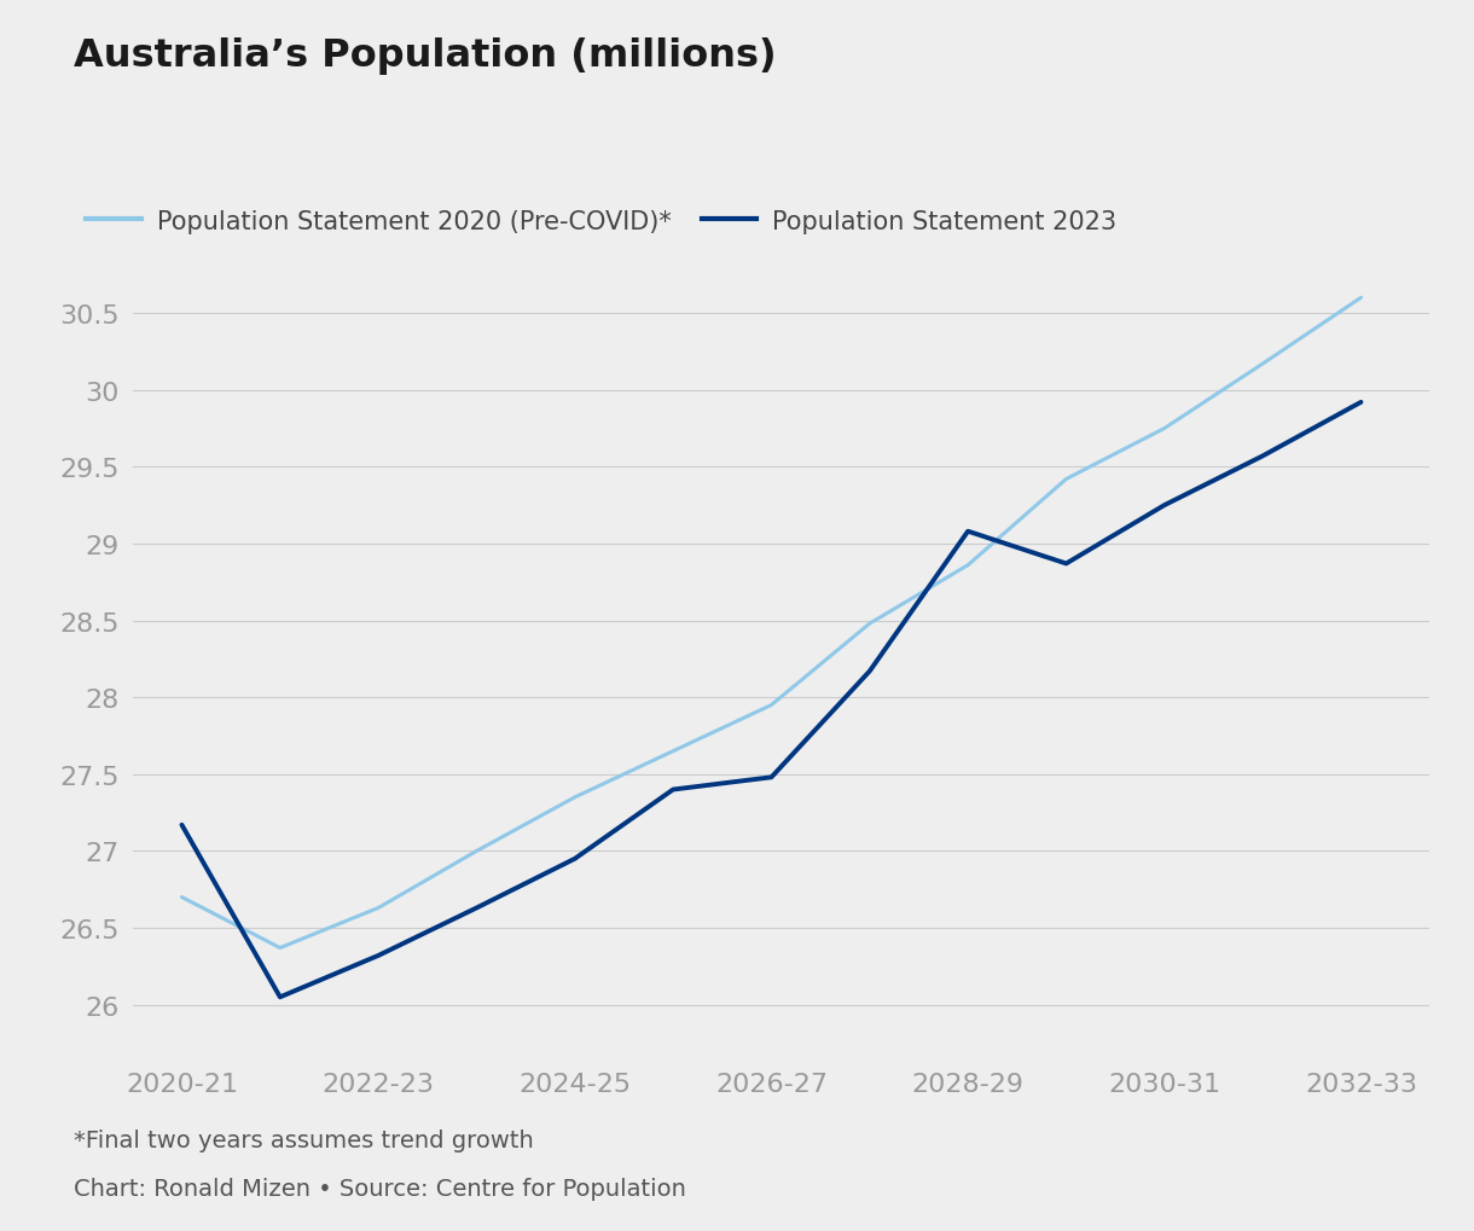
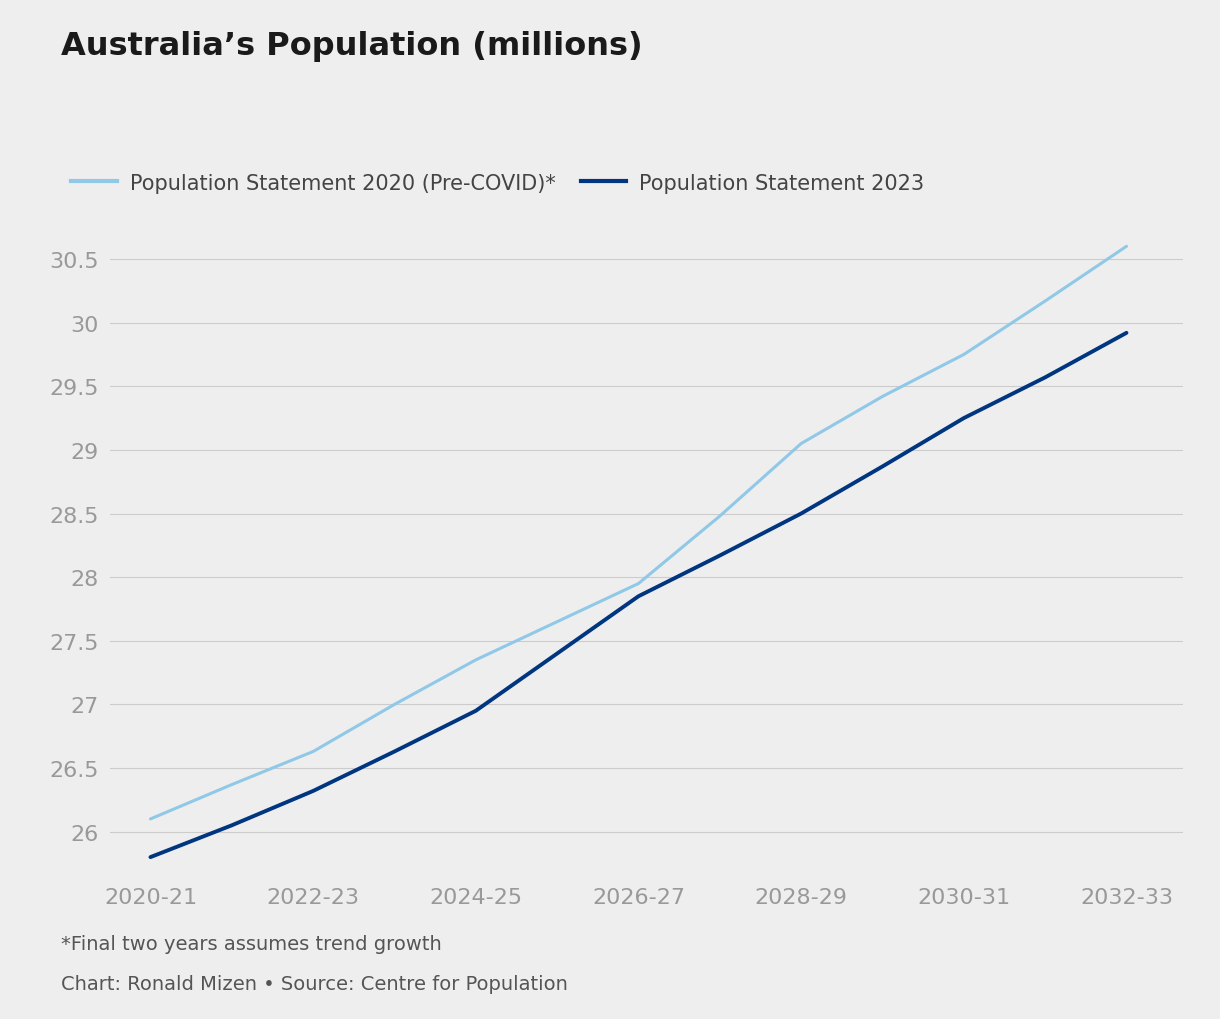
Population Statement 2020 (Pre-COVID)*/2020-21: 26.70 -> 26.10
Population Statement 2023/2020-21: 27.17 -> 25.80
Population Statement 2023/2026-27: 27.48 -> 27.85
Population Statement 2020 (Pre-COVID)*/2028-29: 28.86 -> 29.05
Population Statement 2023/2028-29: 29.08 -> 28.50
